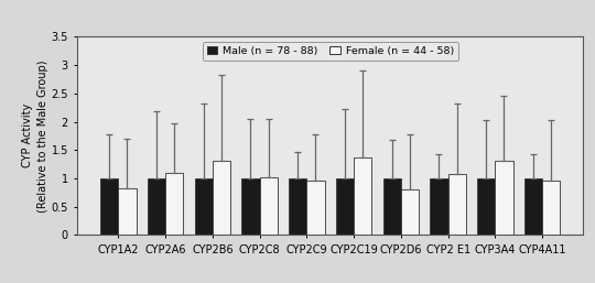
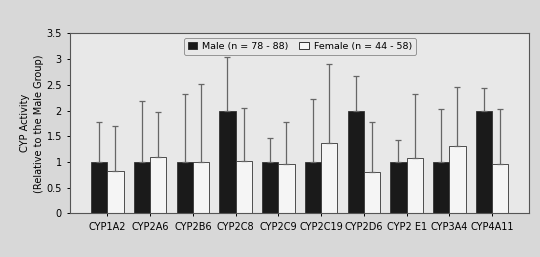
Female (n = 44 - 58)/CYP2B6: 1.30 -> 1.00
Male (n = 78 - 88)/CYP2C8: 1 -> 2
Male (n = 78 - 88)/CYP2D6: 1 -> 2
Male (n = 78 - 88)/CYP4A11: 1 -> 2
